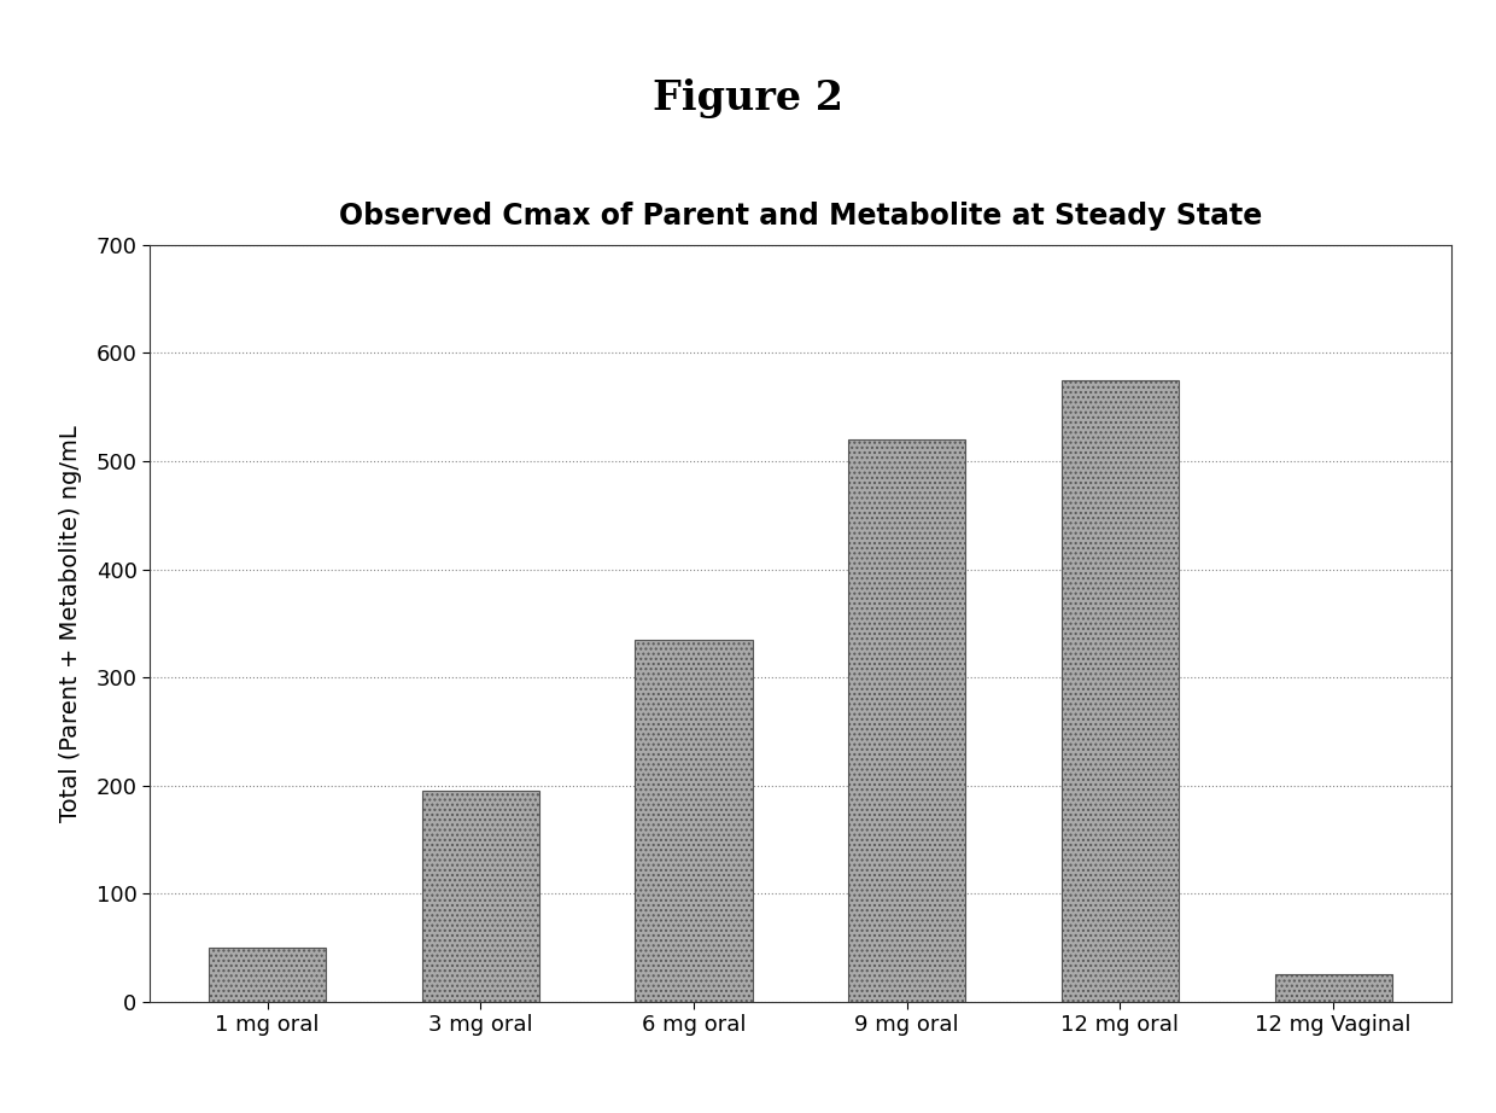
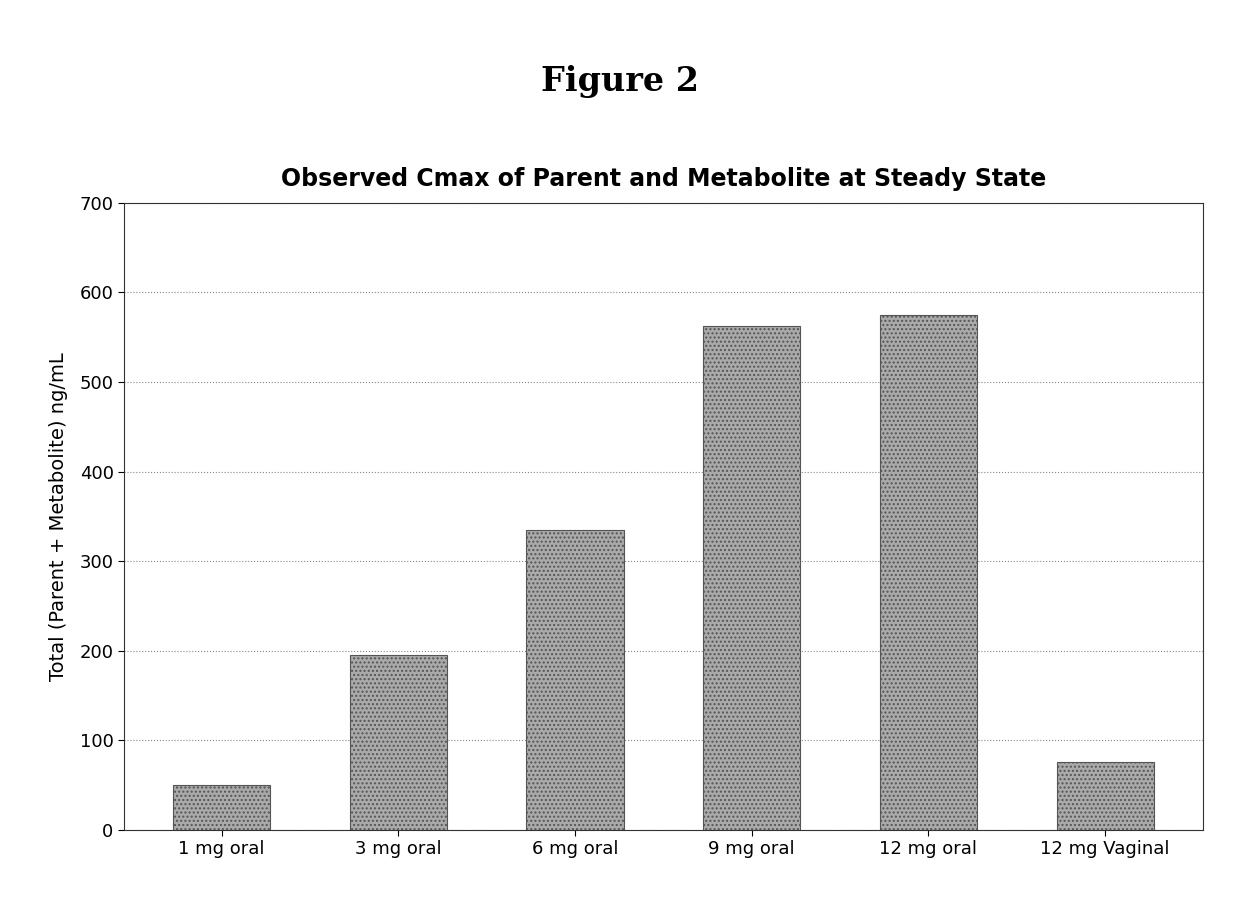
9 mg oral: 520 -> 562
12 mg Vaginal: 25 -> 76
